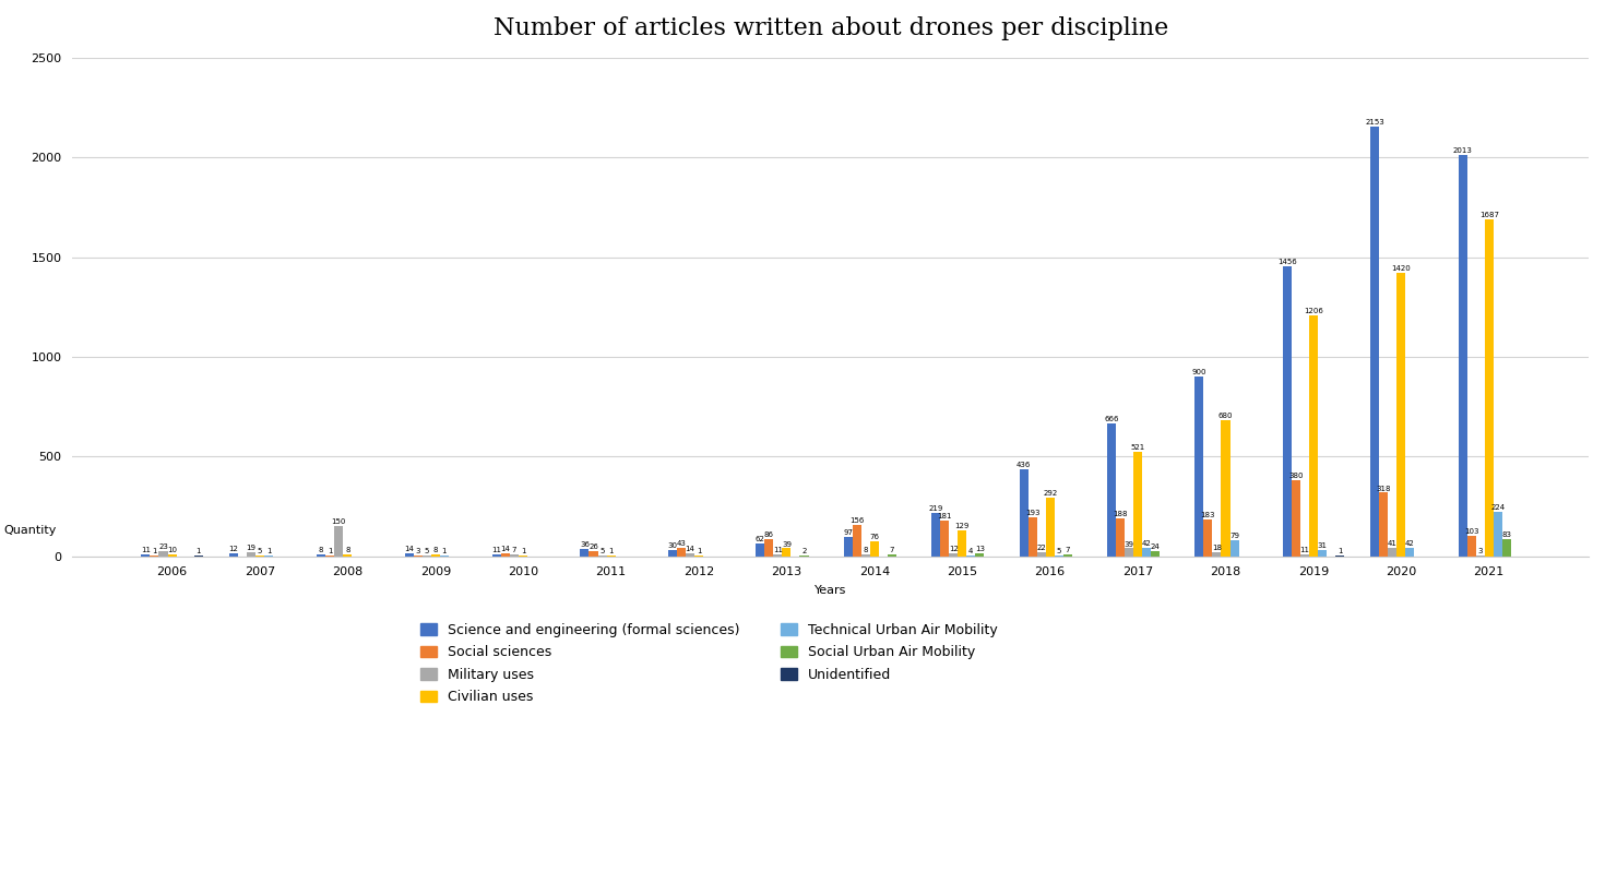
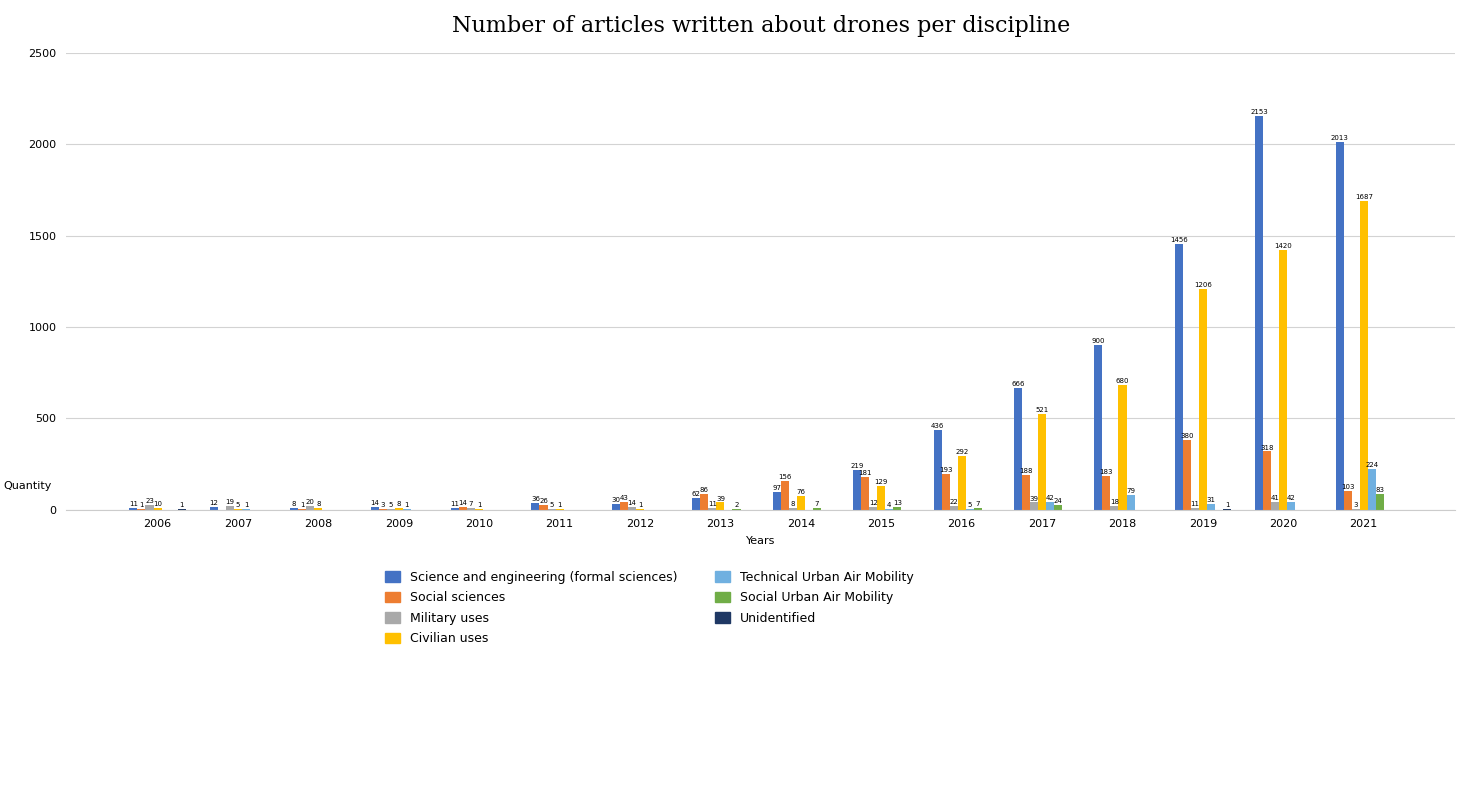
Military uses/2008: 150 -> 20
